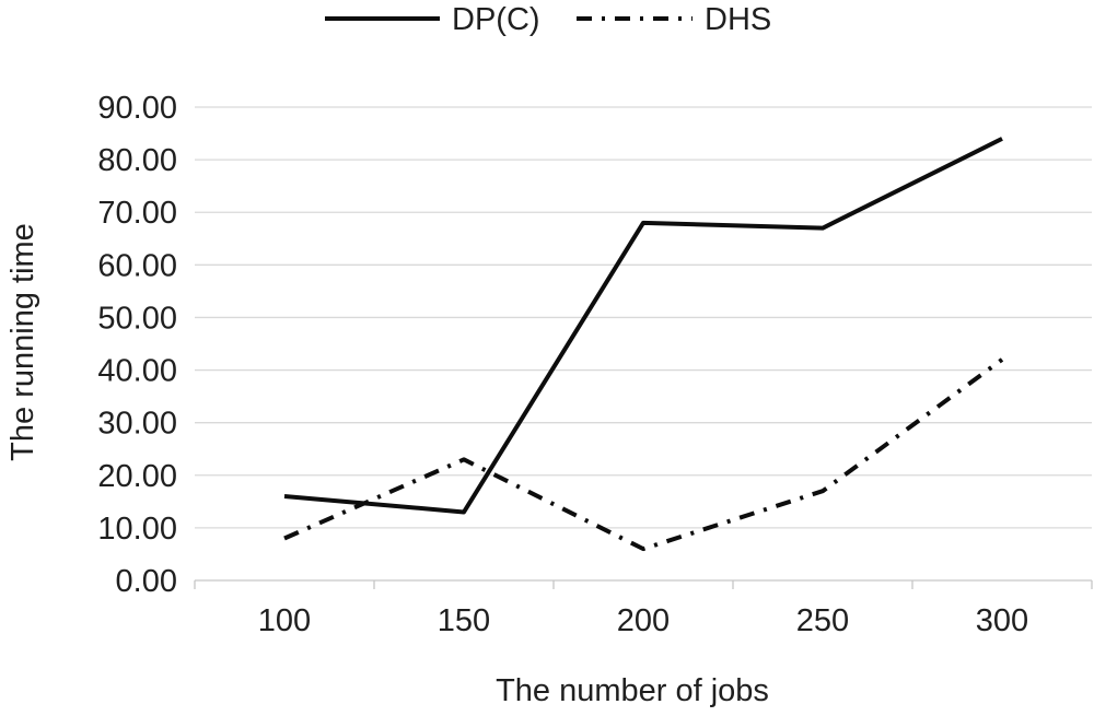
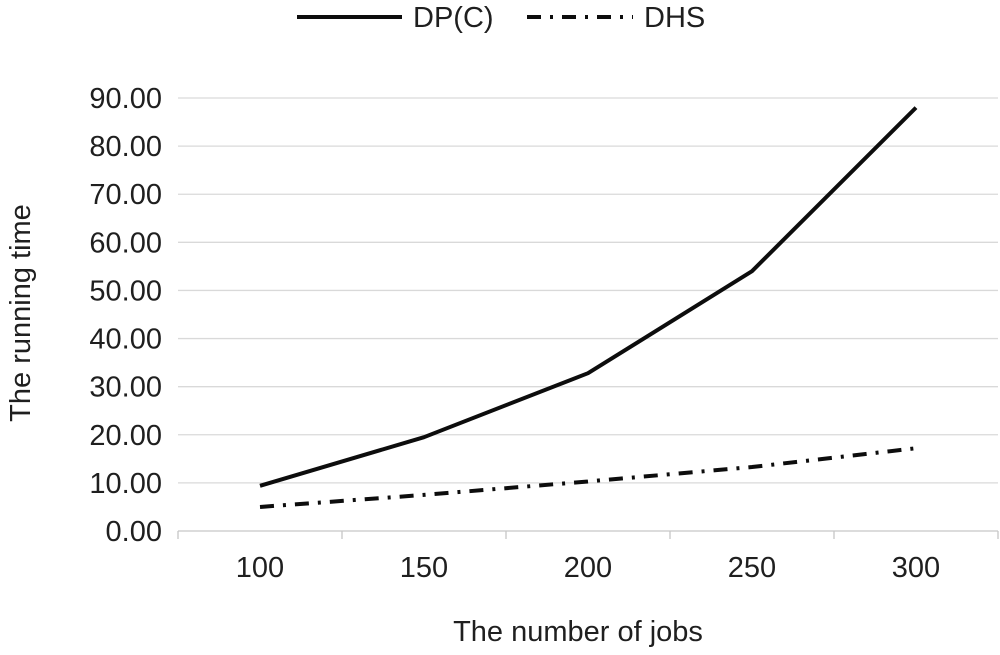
DP(C)/100: 16 -> 9
DHS/100: 8 -> 5
DP(C)/150: 13 -> 20
DHS/150: 23 -> 8
DP(C)/200: 68 -> 33
DHS/200: 6 -> 10
DP(C)/250: 67 -> 54
DHS/250: 17 -> 13
DP(C)/300: 84 -> 88
DHS/300: 42 -> 17
